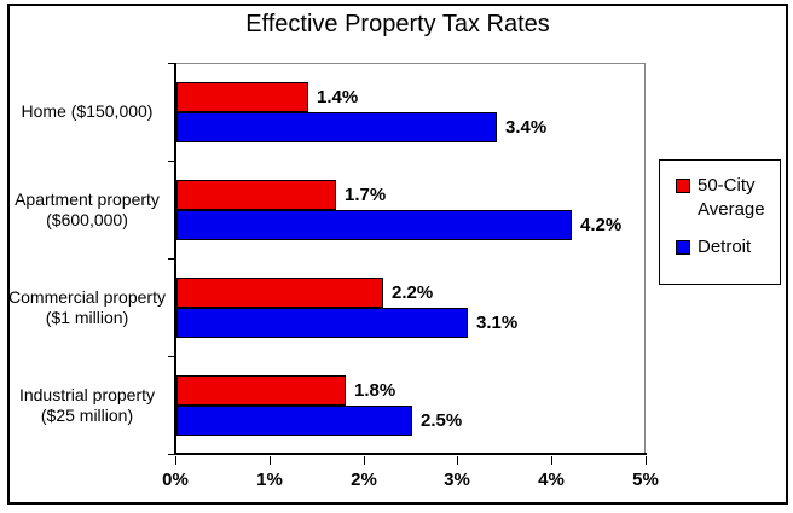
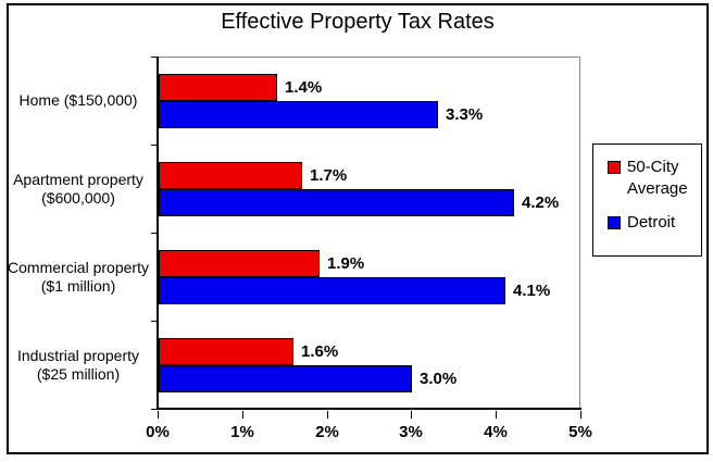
Detroit/Home ($150,000): 3.4% -> 3.3%
50-City Average/Commercial property ($1 million): 2.2% -> 1.9%
Detroit/Commercial property ($1 million): 3.1% -> 4.1%
50-City Average/Industrial property ($25 million): 1.8% -> 1.6%
Detroit/Industrial property ($25 million): 2.5% -> 3.0%
